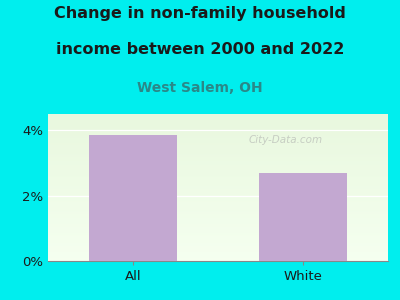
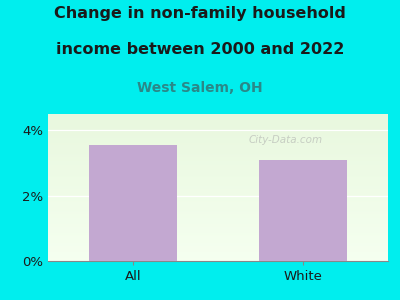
All: 3.85% -> 3.55%
White: 2.70% -> 3.10%
